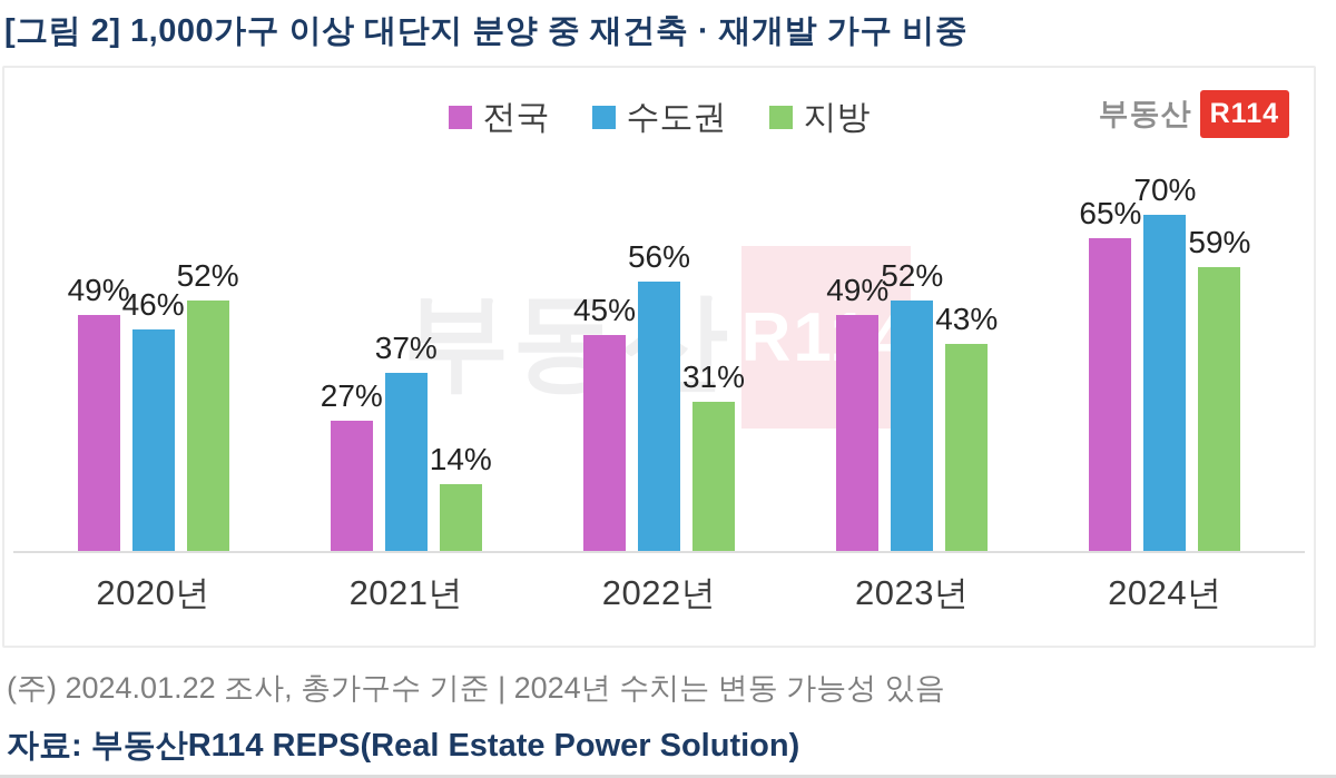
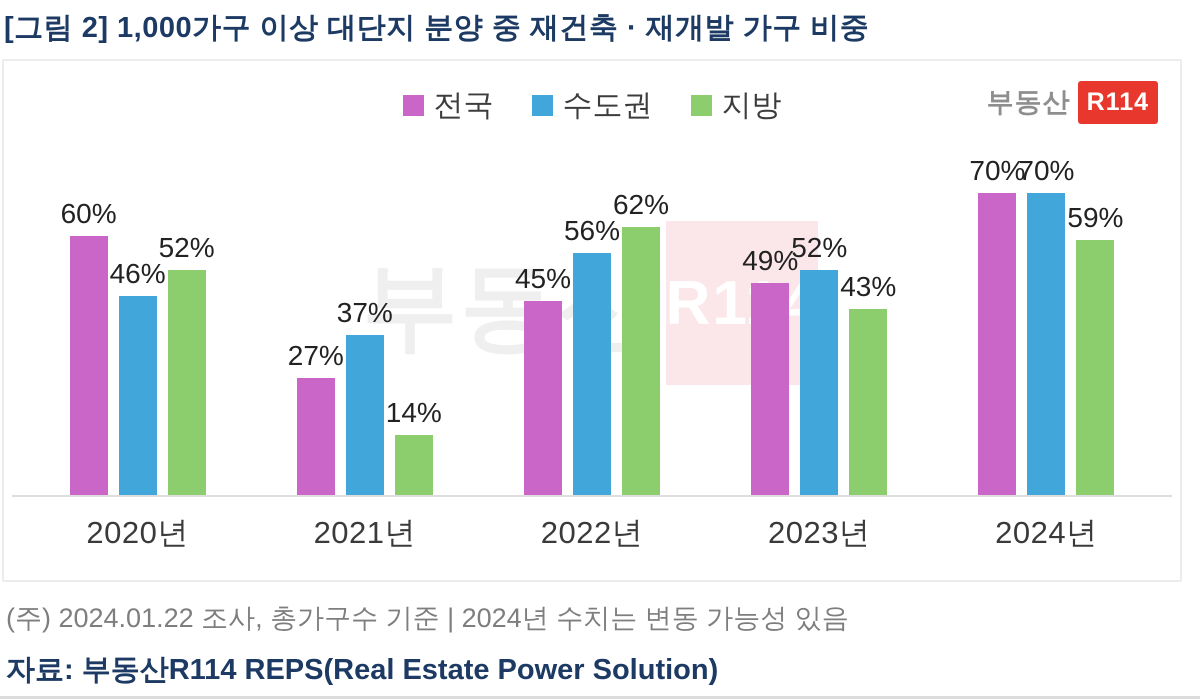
전국/2020년: 49% -> 60%
지방/2022년: 31% -> 62%
전국/2024년: 65% -> 70%
